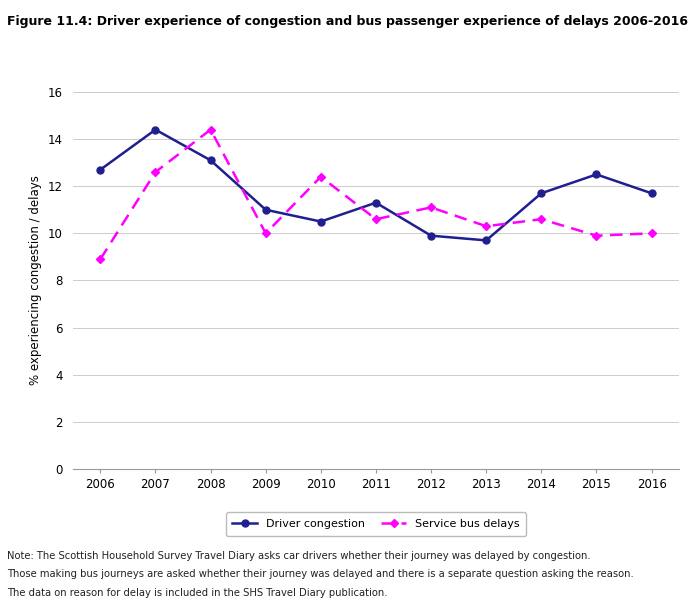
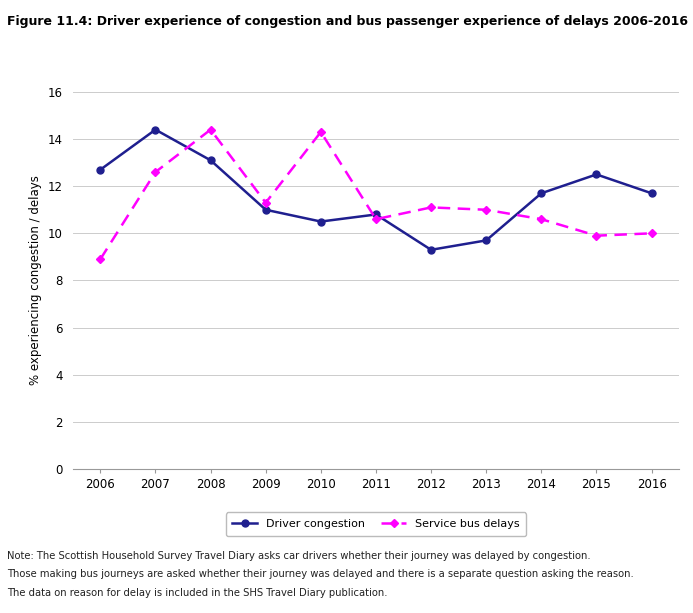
Service bus delays/2009: 10.0 -> 11.3
Service bus delays/2010: 12.4 -> 14.3
Driver congestion/2011: 11.3 -> 10.8
Driver congestion/2012: 9.9 -> 9.3
Service bus delays/2013: 10.3 -> 11.0
